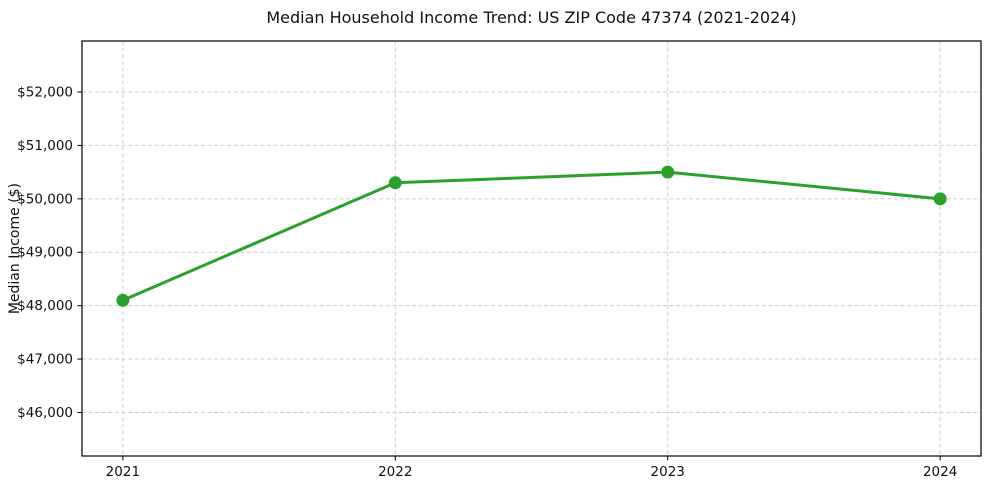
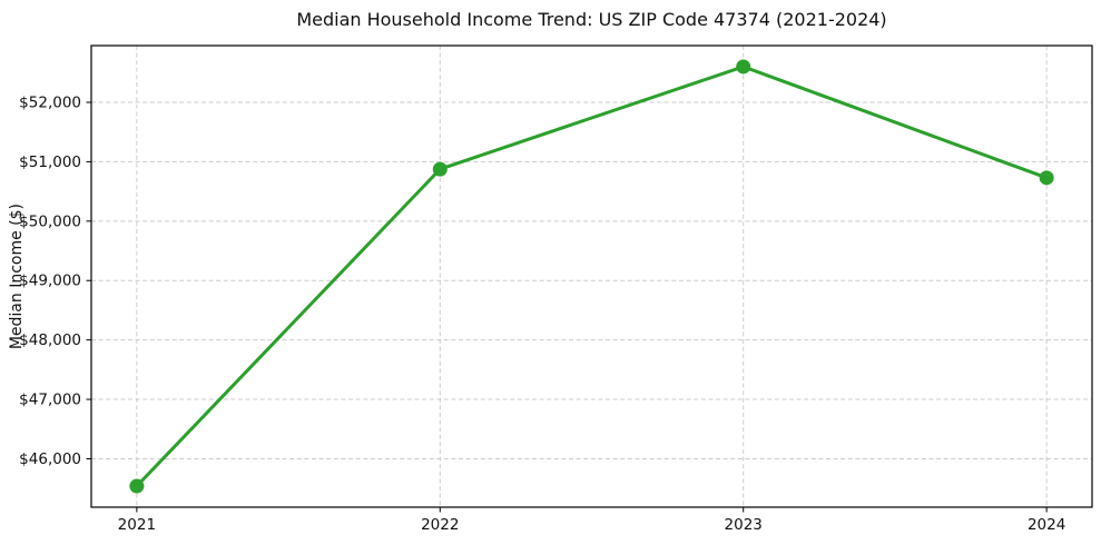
2021: $48100 -> $45500
2022: $50300 -> $50900
2023: $50500 -> $52600
2024: $50000 -> $50700
